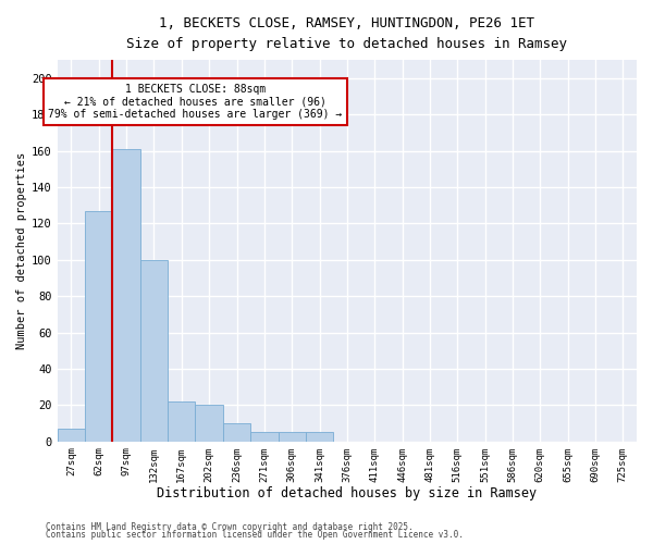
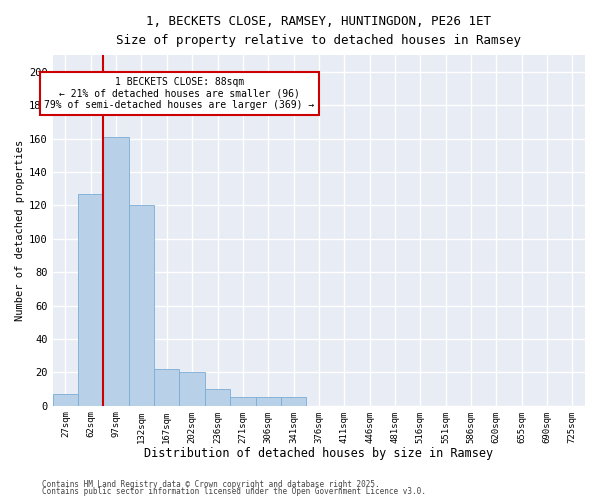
132sqm: 100 -> 120
